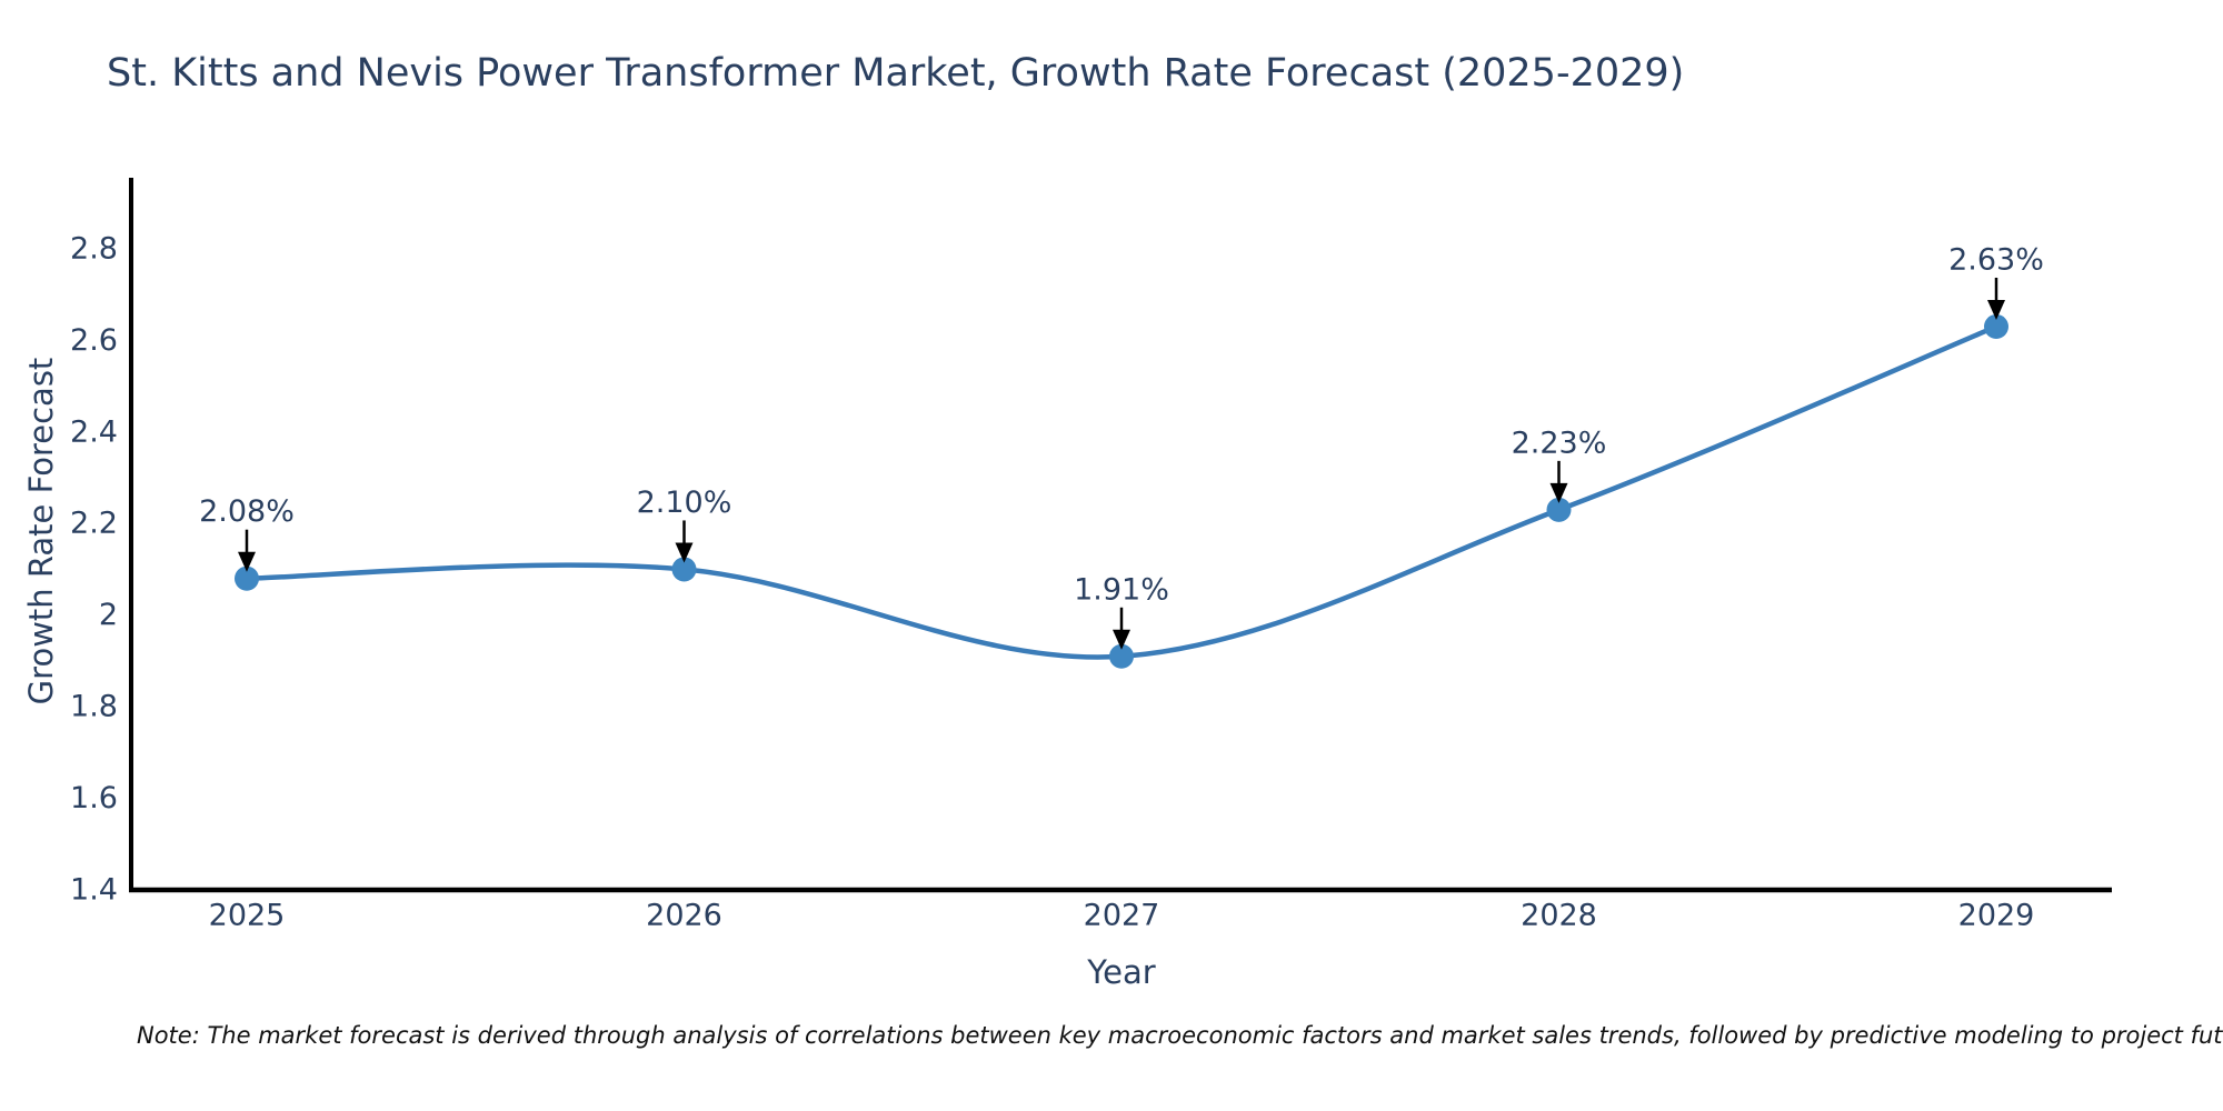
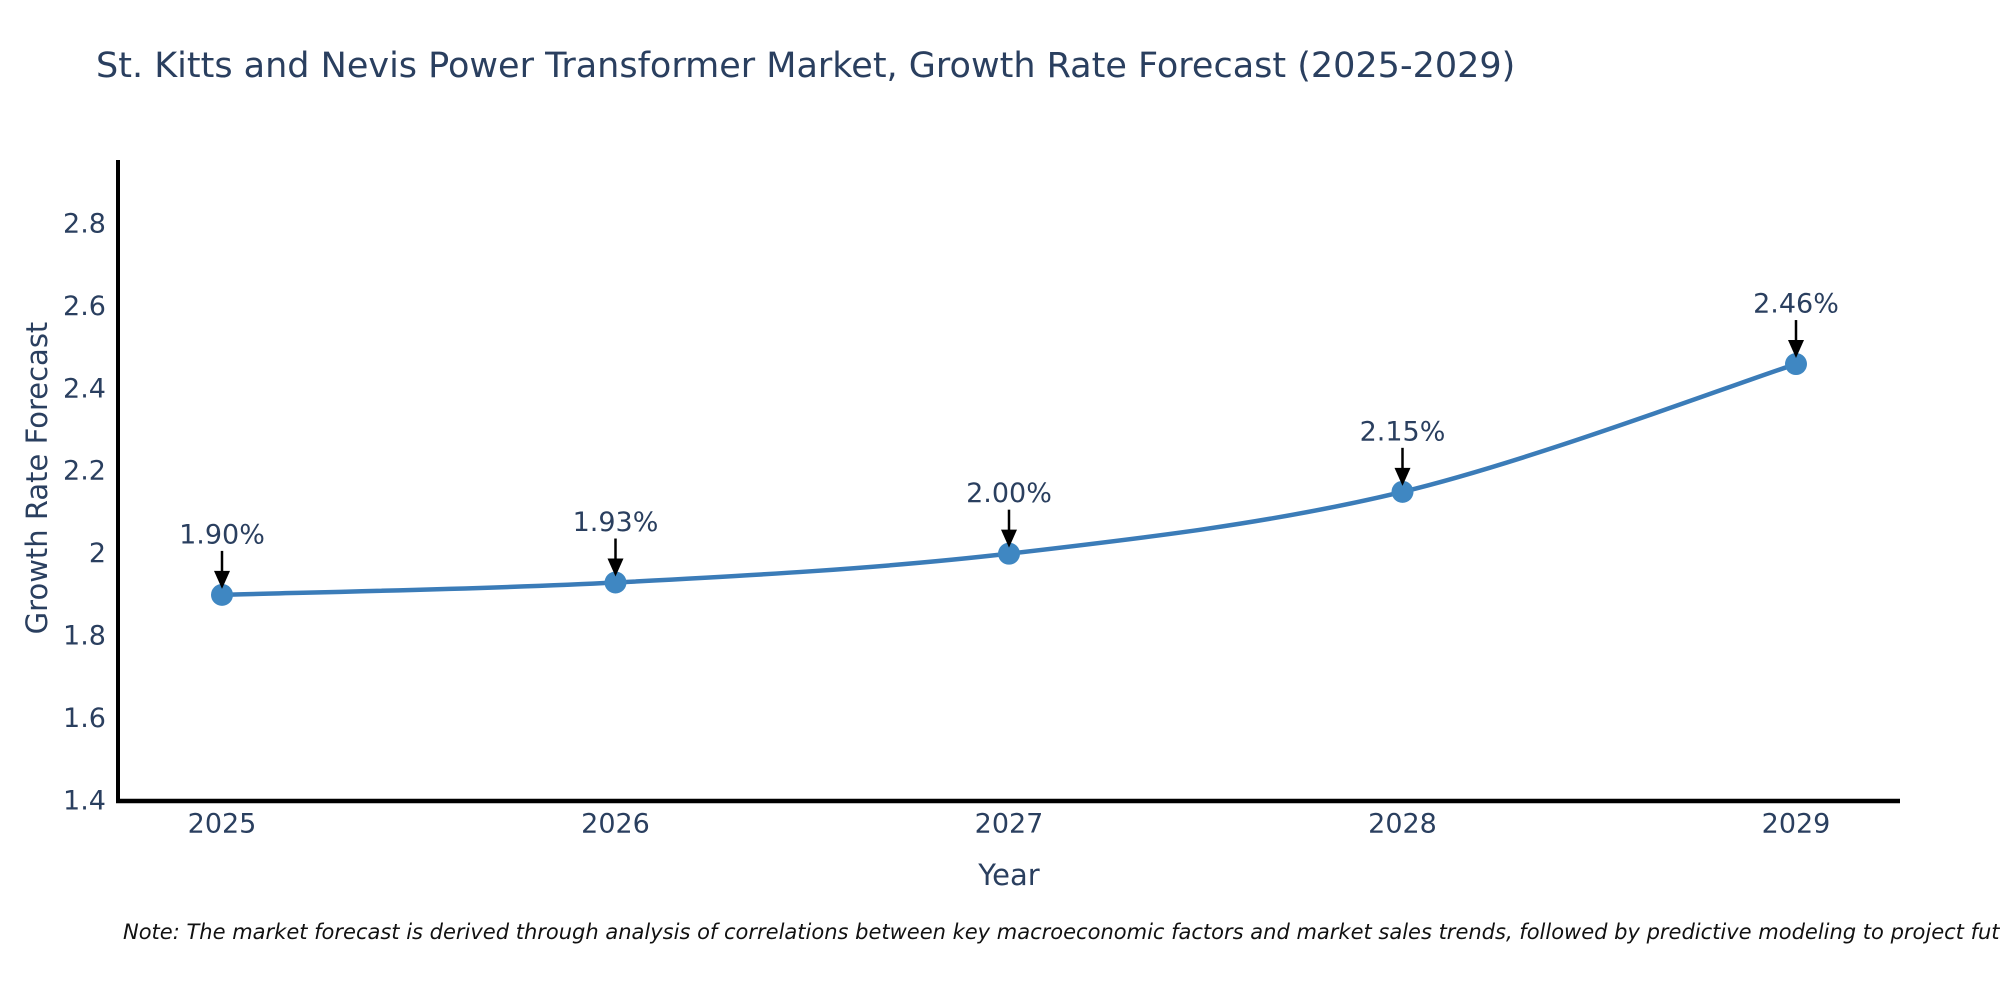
2025: 2.08% -> 1.90%
2026: 2.10% -> 1.93%
2027: 1.91% -> 2.00%
2028: 2.23% -> 2.15%
2029: 2.63% -> 2.46%
